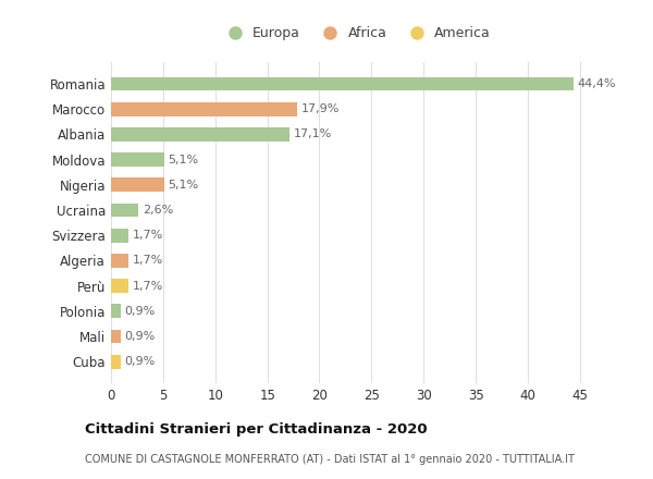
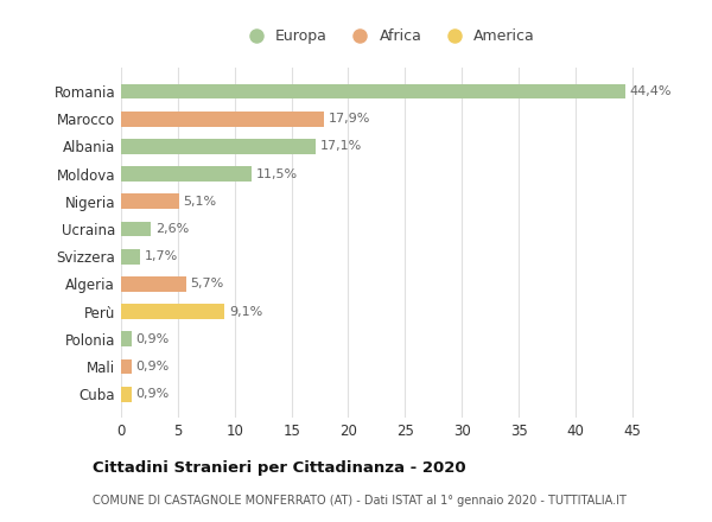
Moldova: 5,1% -> 11,5%
Algeria: 1,7% -> 5,7%
Perù: 1,7% -> 9,1%
